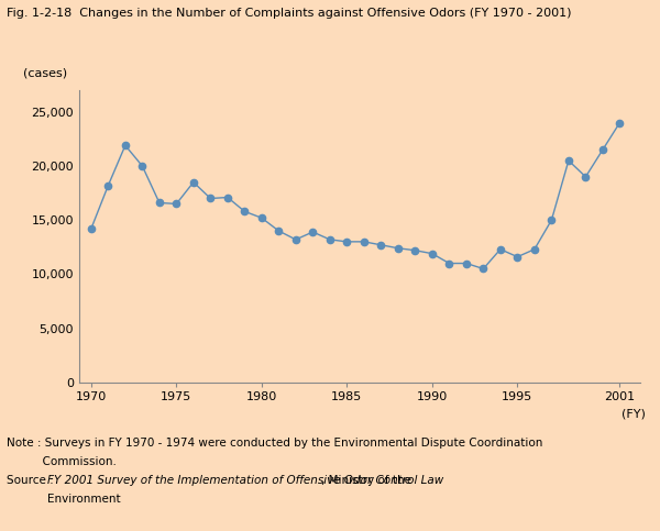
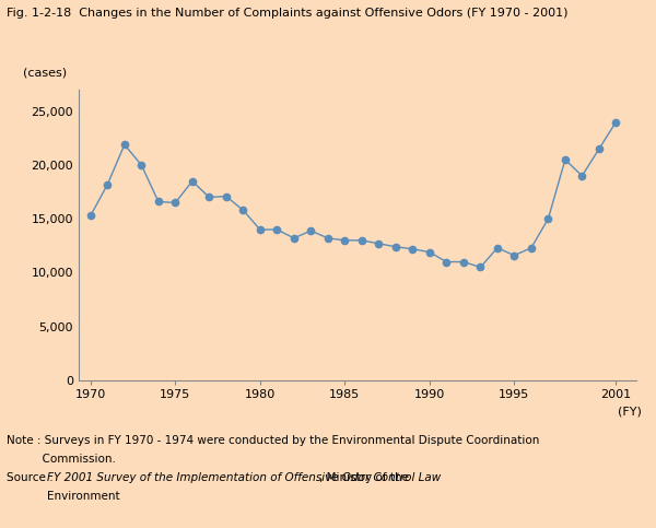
1970: 14,200 -> 15,300
1980: 15,200 -> 14,000
